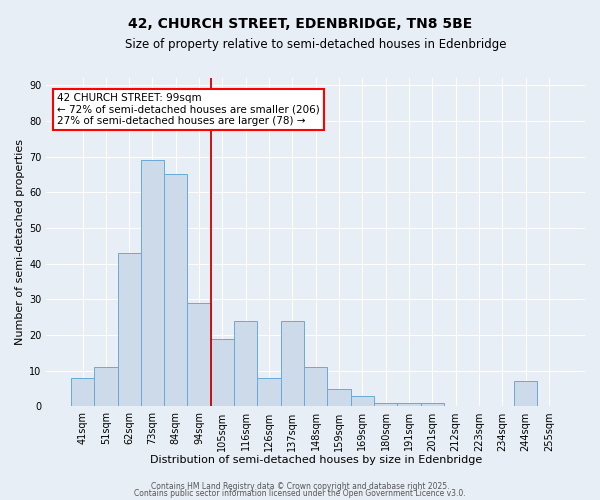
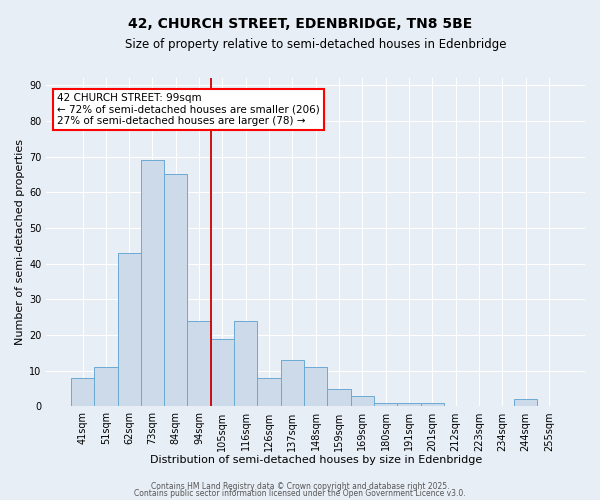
94sqm: 29 -> 24
137sqm: 24 -> 13
244sqm: 7 -> 2
